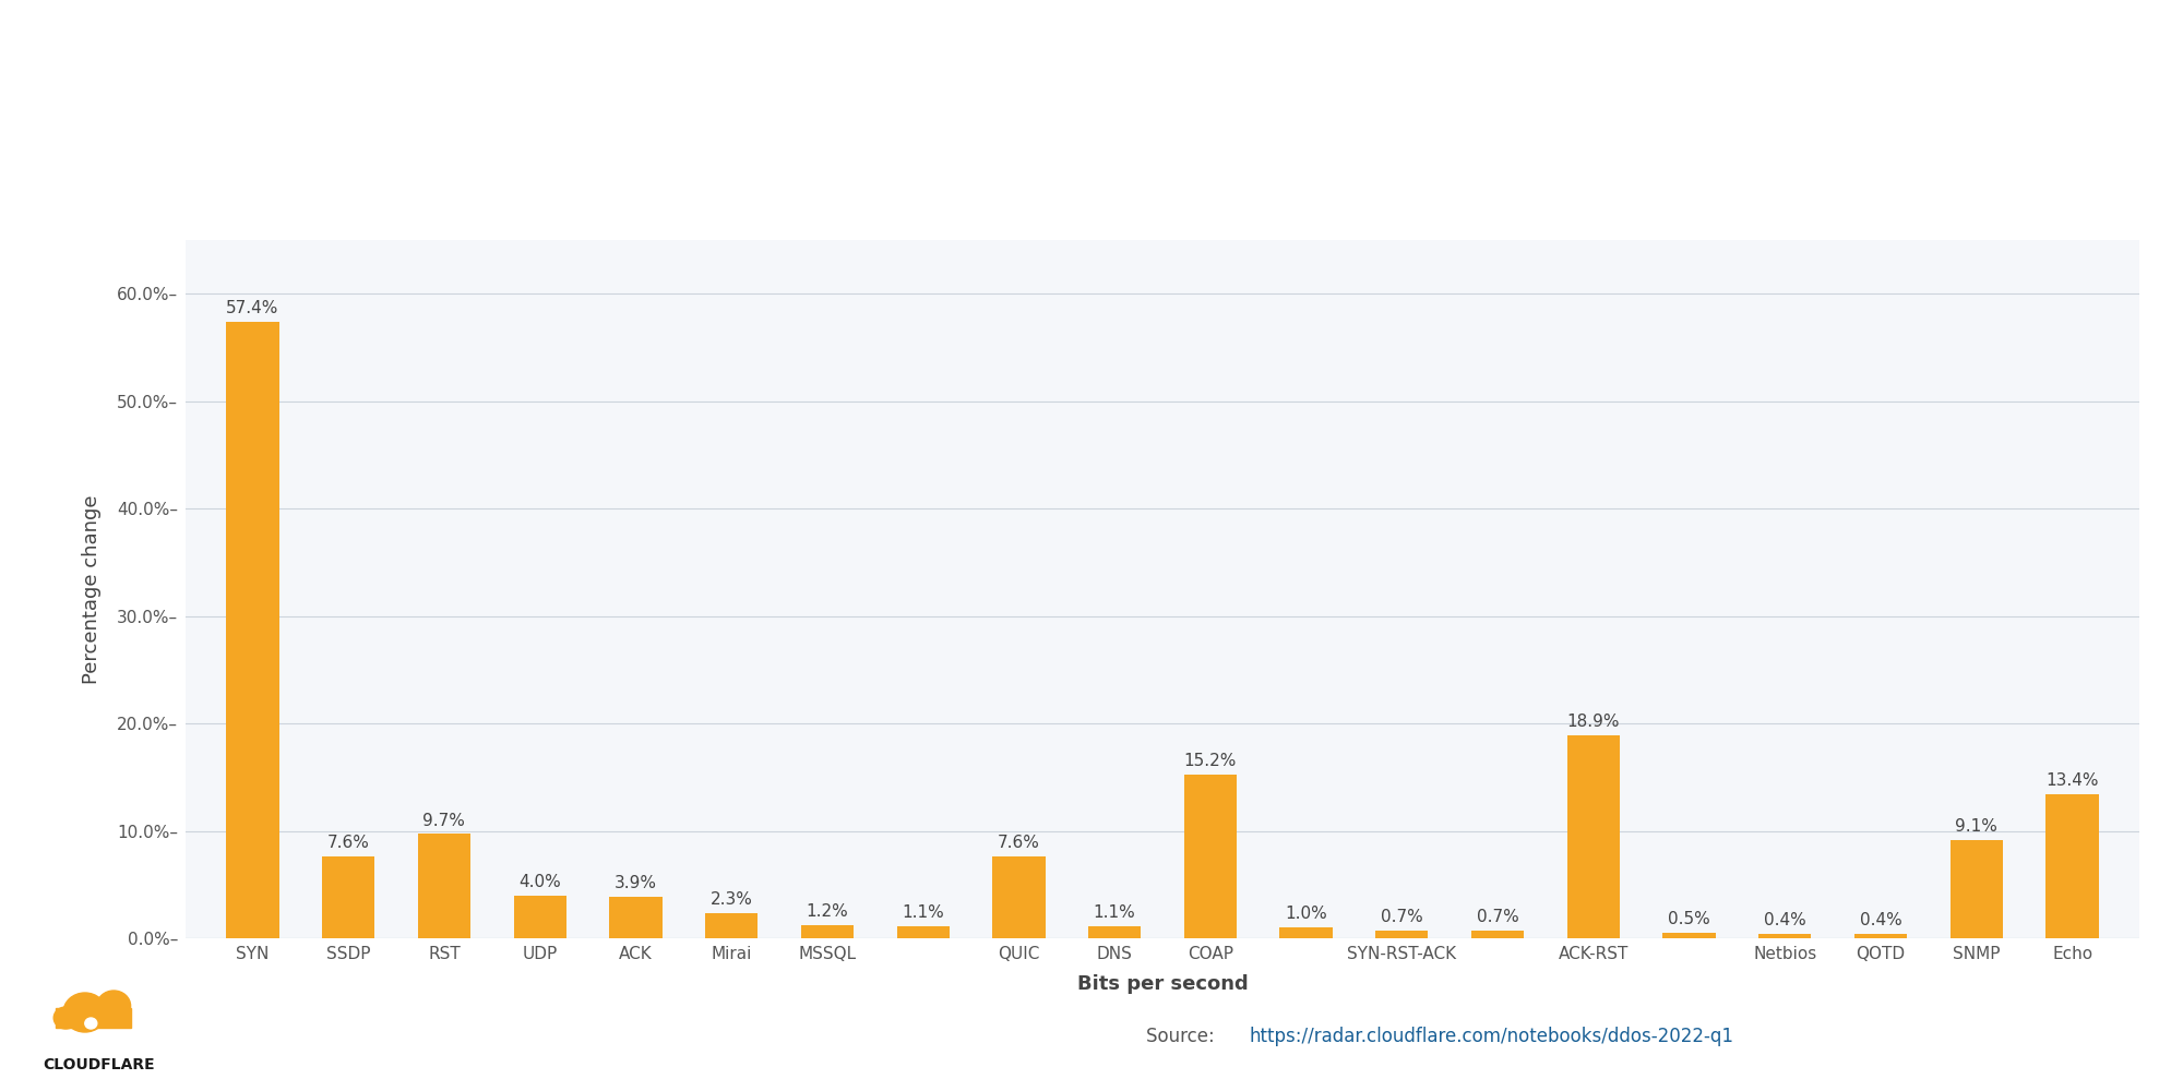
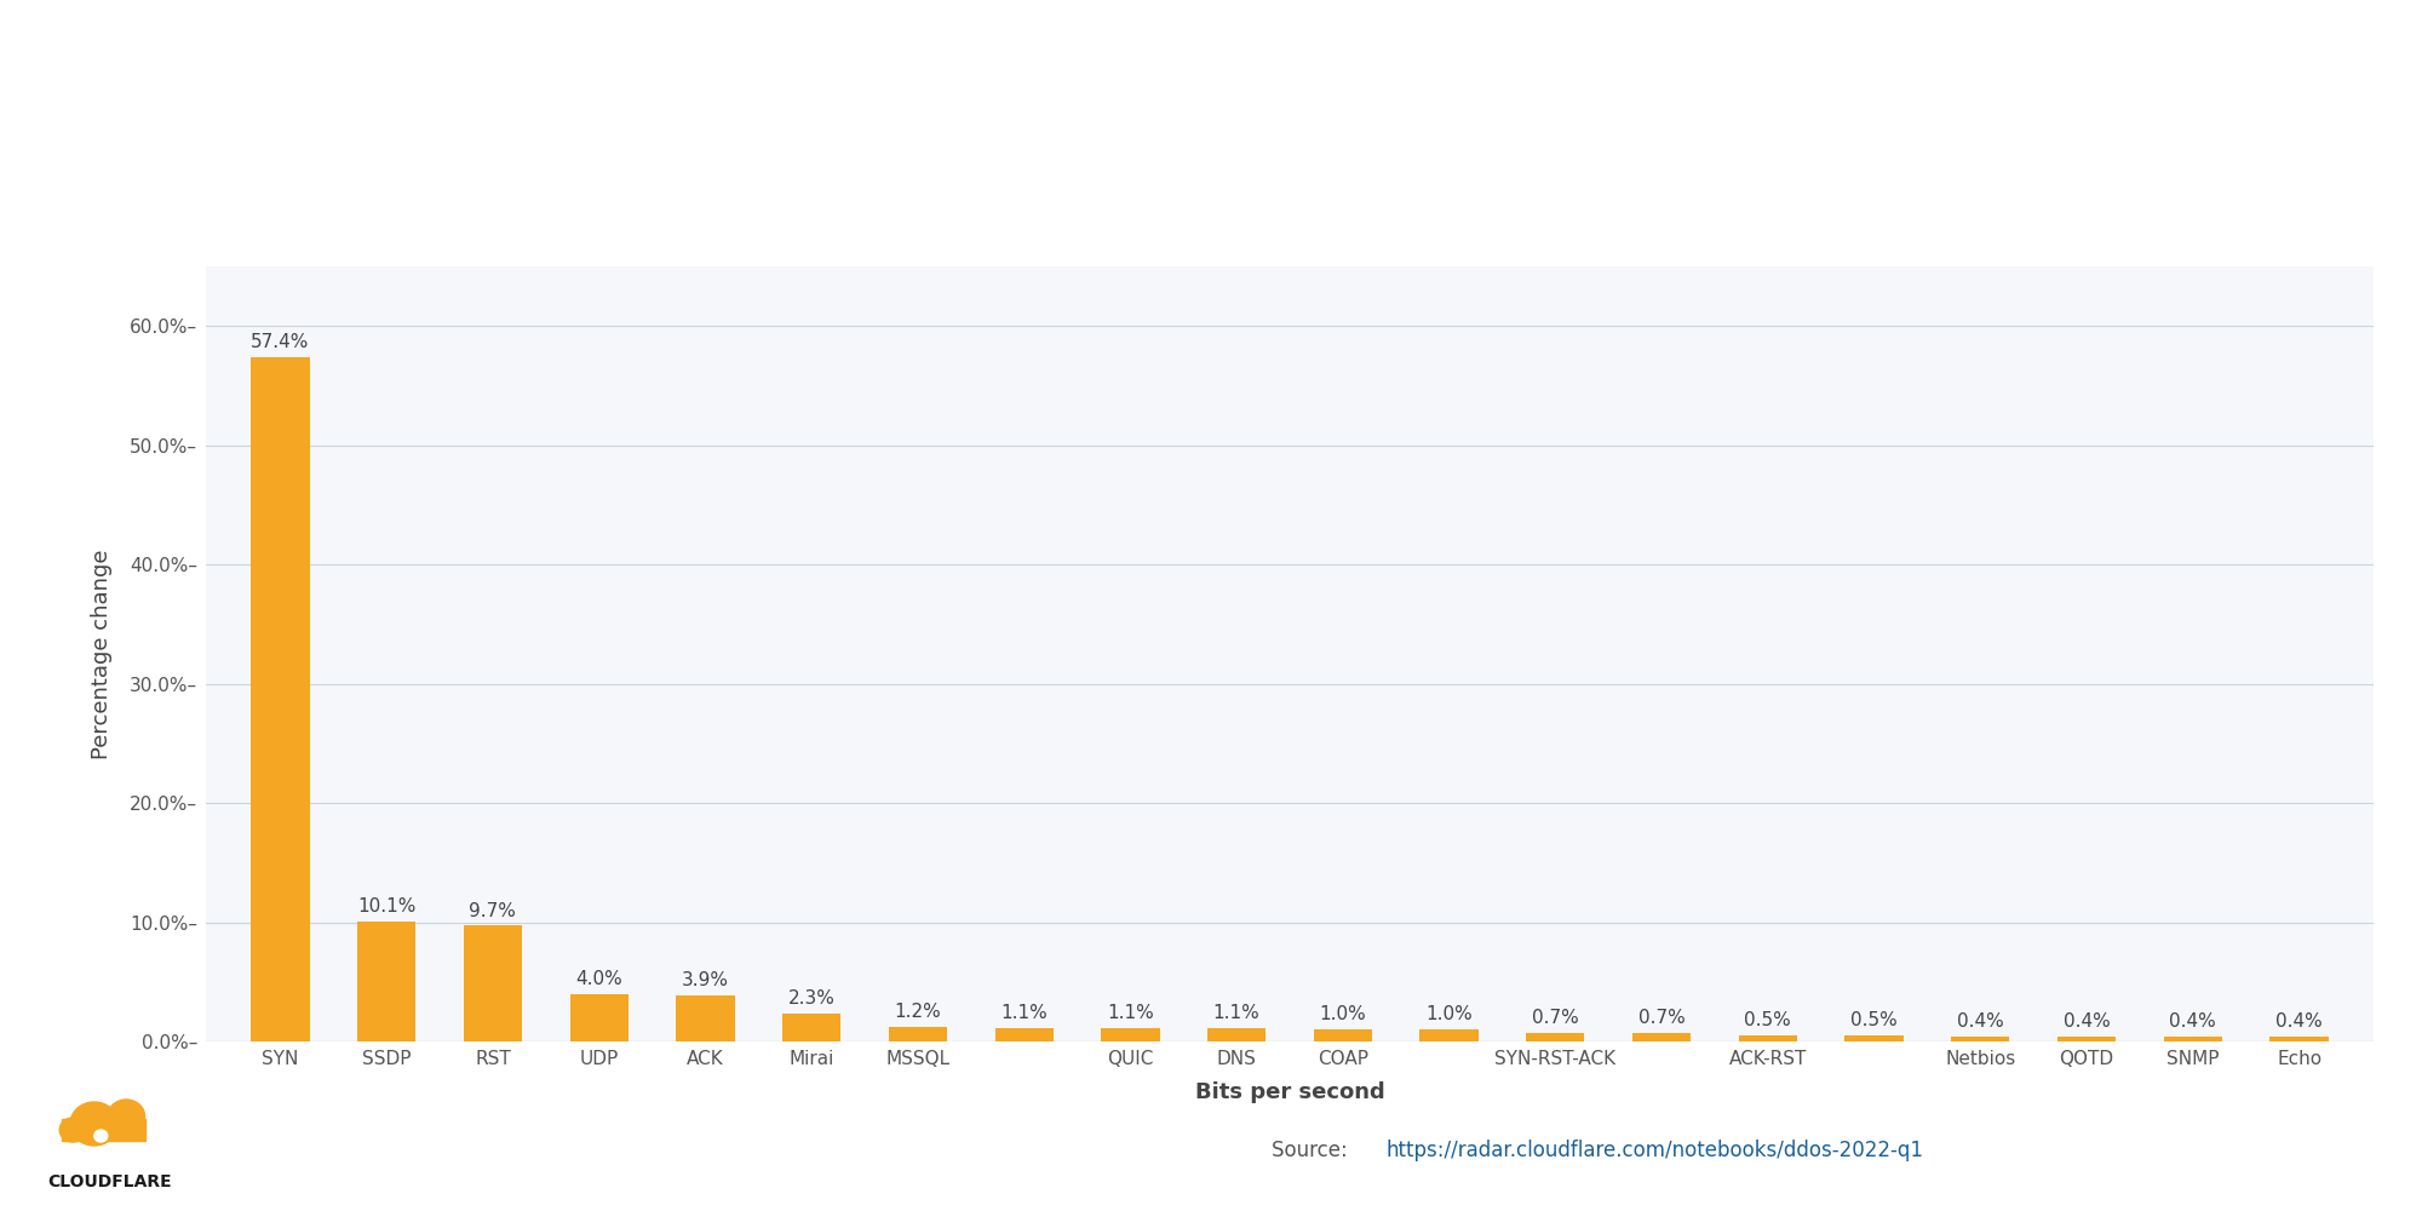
SSDP: 7.6% -> 10.1%
QUIC: 7.6% -> 1.1%
COAP: 15.2% -> 1.0%
ACK-RST: 18.9% -> 0.5%
SNMP: 9.1% -> 0.4%
Echo: 13.4% -> 0.4%
